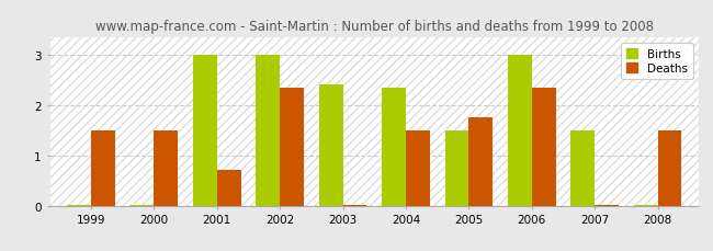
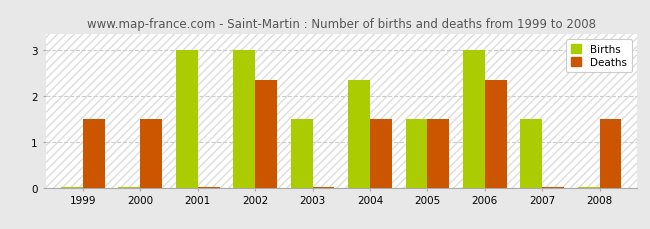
Deaths/2001: 0.70 -> 0.02
Births/2003: 2.40 -> 1.50
Deaths/2005: 1.75 -> 1.50
